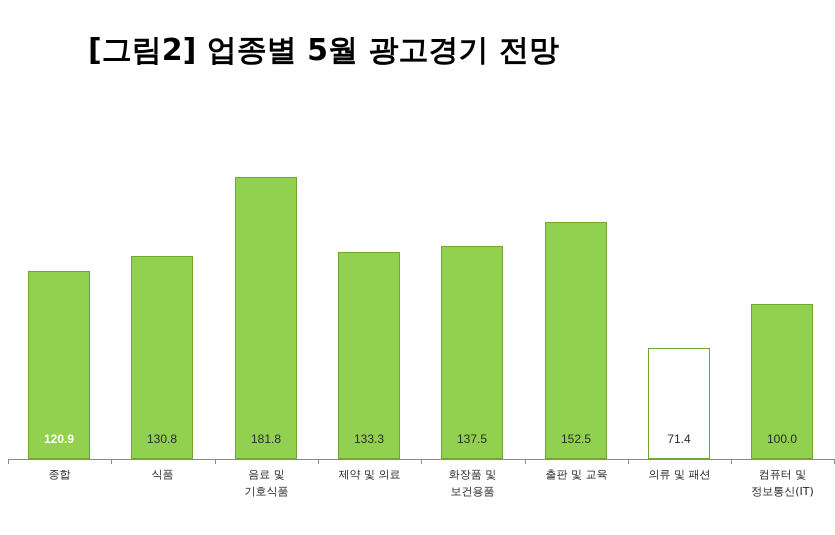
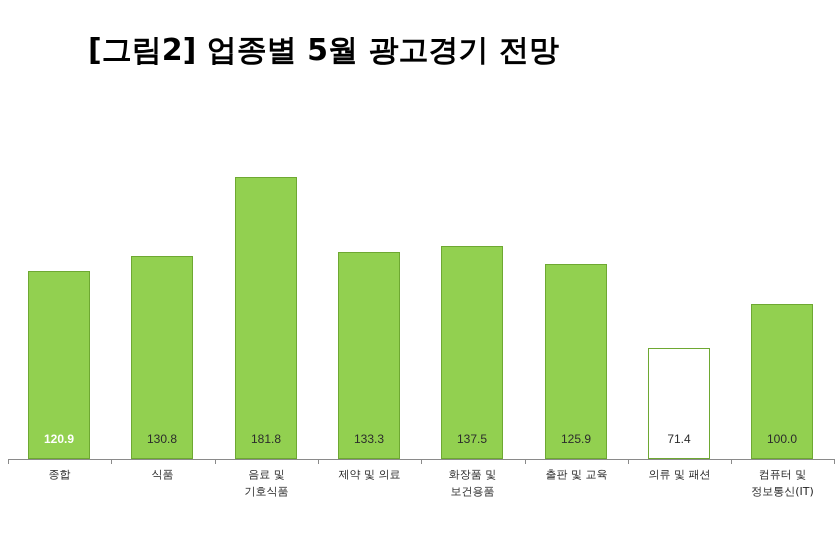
출판 및 교육: 152.5 -> 125.9
